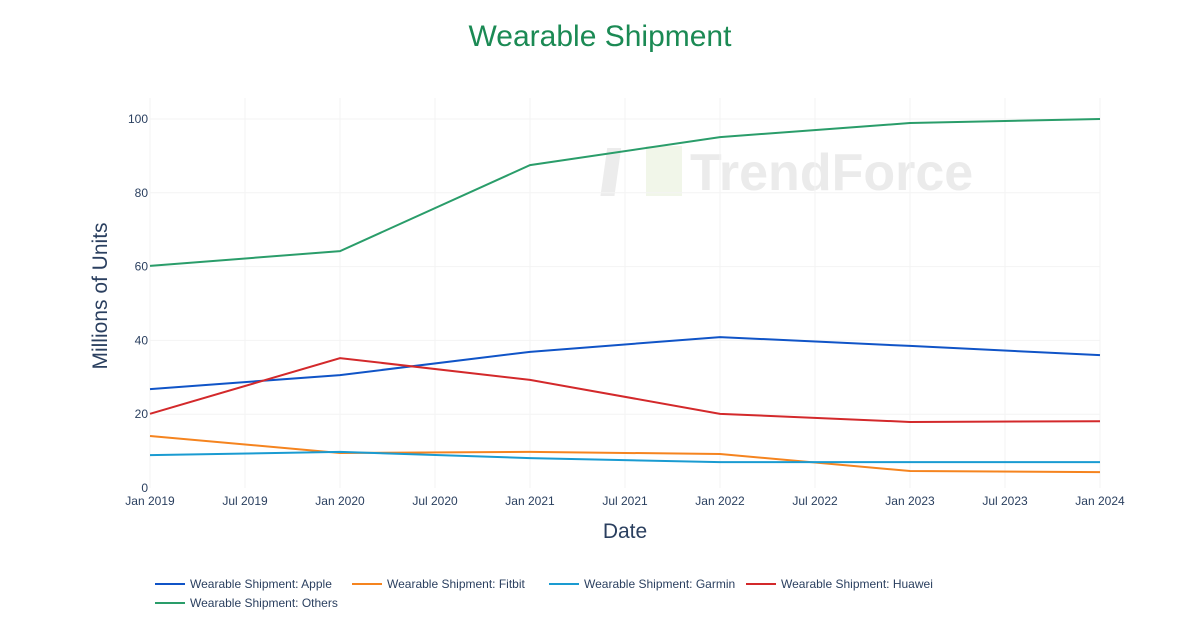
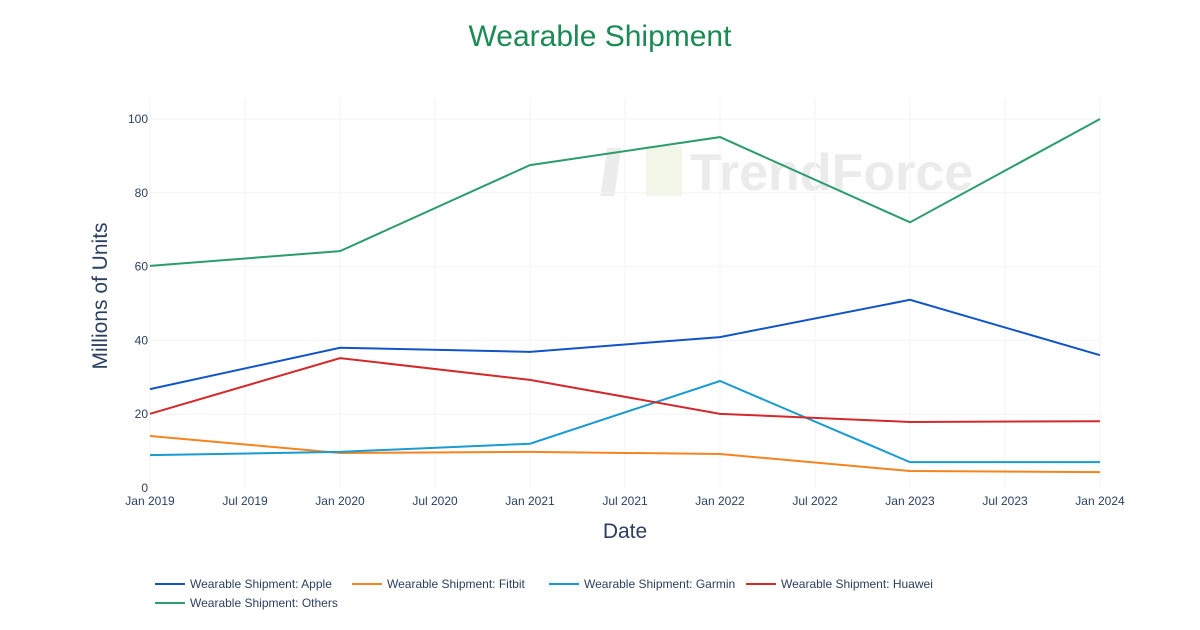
Wearable Shipment: Apple/Jan 2020: 31 -> 38
Wearable Shipment: Garmin/Jan 2021: 8 -> 12
Wearable Shipment: Garmin/Jan 2022: 7 -> 29
Wearable Shipment: Apple/Jan 2023: 38 -> 51
Wearable Shipment: Others/Jan 2023: 99 -> 72
